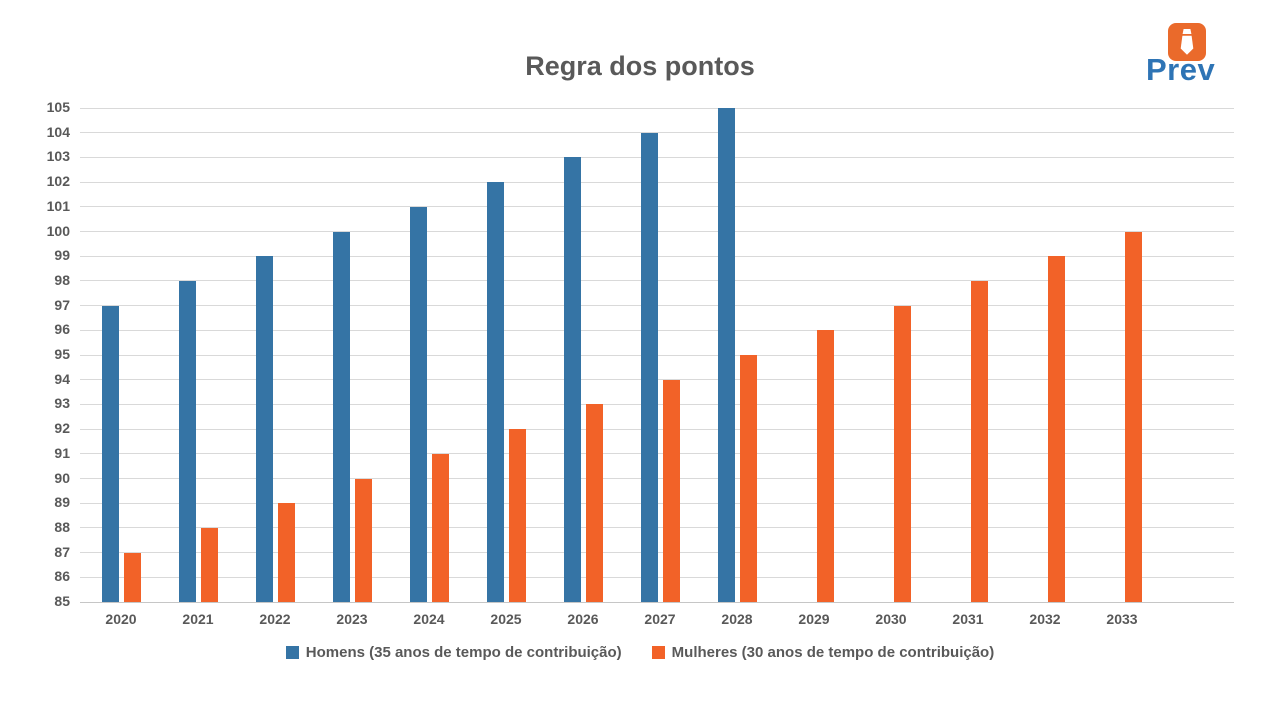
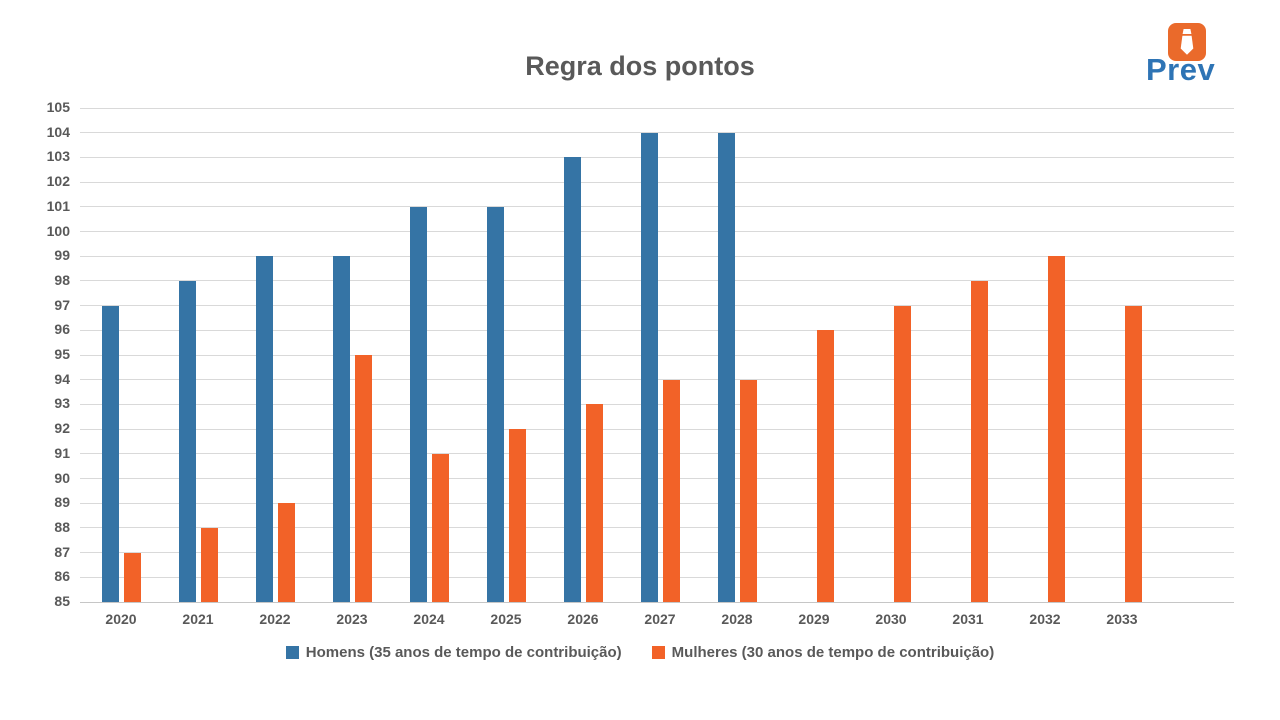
Homens (35 anos de tempo de contribuição)/2023: 100 -> 99
Mulheres (30 anos de tempo de contribuição)/2023: 90 -> 95
Homens (35 anos de tempo de contribuição)/2025: 102 -> 101
Homens (35 anos de tempo de contribuição)/2028: 105 -> 104
Mulheres (30 anos de tempo de contribuição)/2028: 95 -> 94
Mulheres (30 anos de tempo de contribuição)/2033: 100 -> 97
